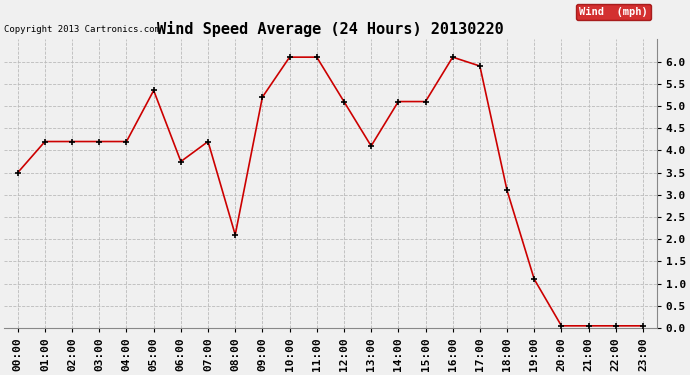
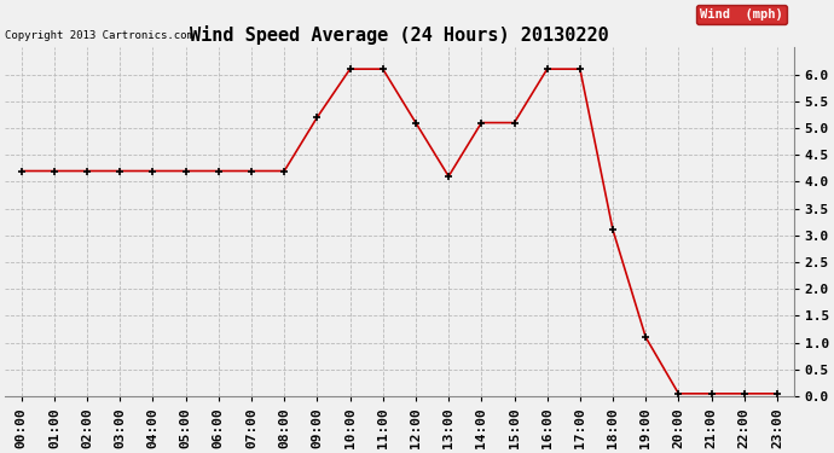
00:00: 3.50 -> 4.20
05:00: 5.35 -> 4.20
06:00: 3.75 -> 4.20
08:00: 2.10 -> 4.20
17:00: 5.90 -> 6.10
